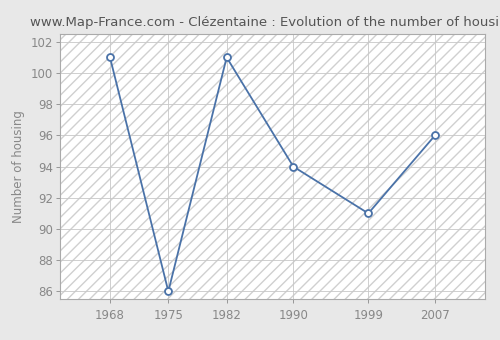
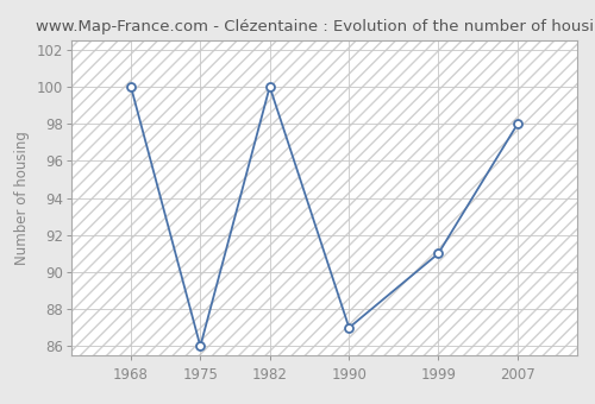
1968: 101 -> 100
1982: 101 -> 100
1990: 94 -> 87
2007: 96 -> 98
